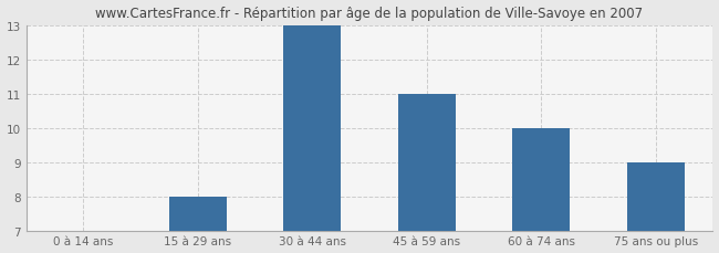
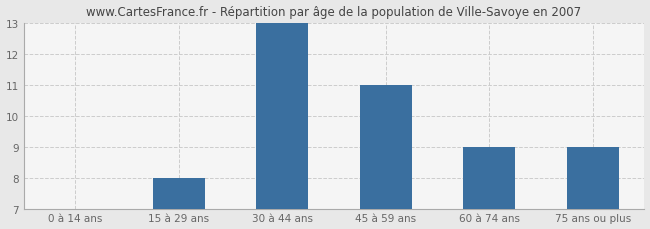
60 à 74 ans: 10 -> 9
